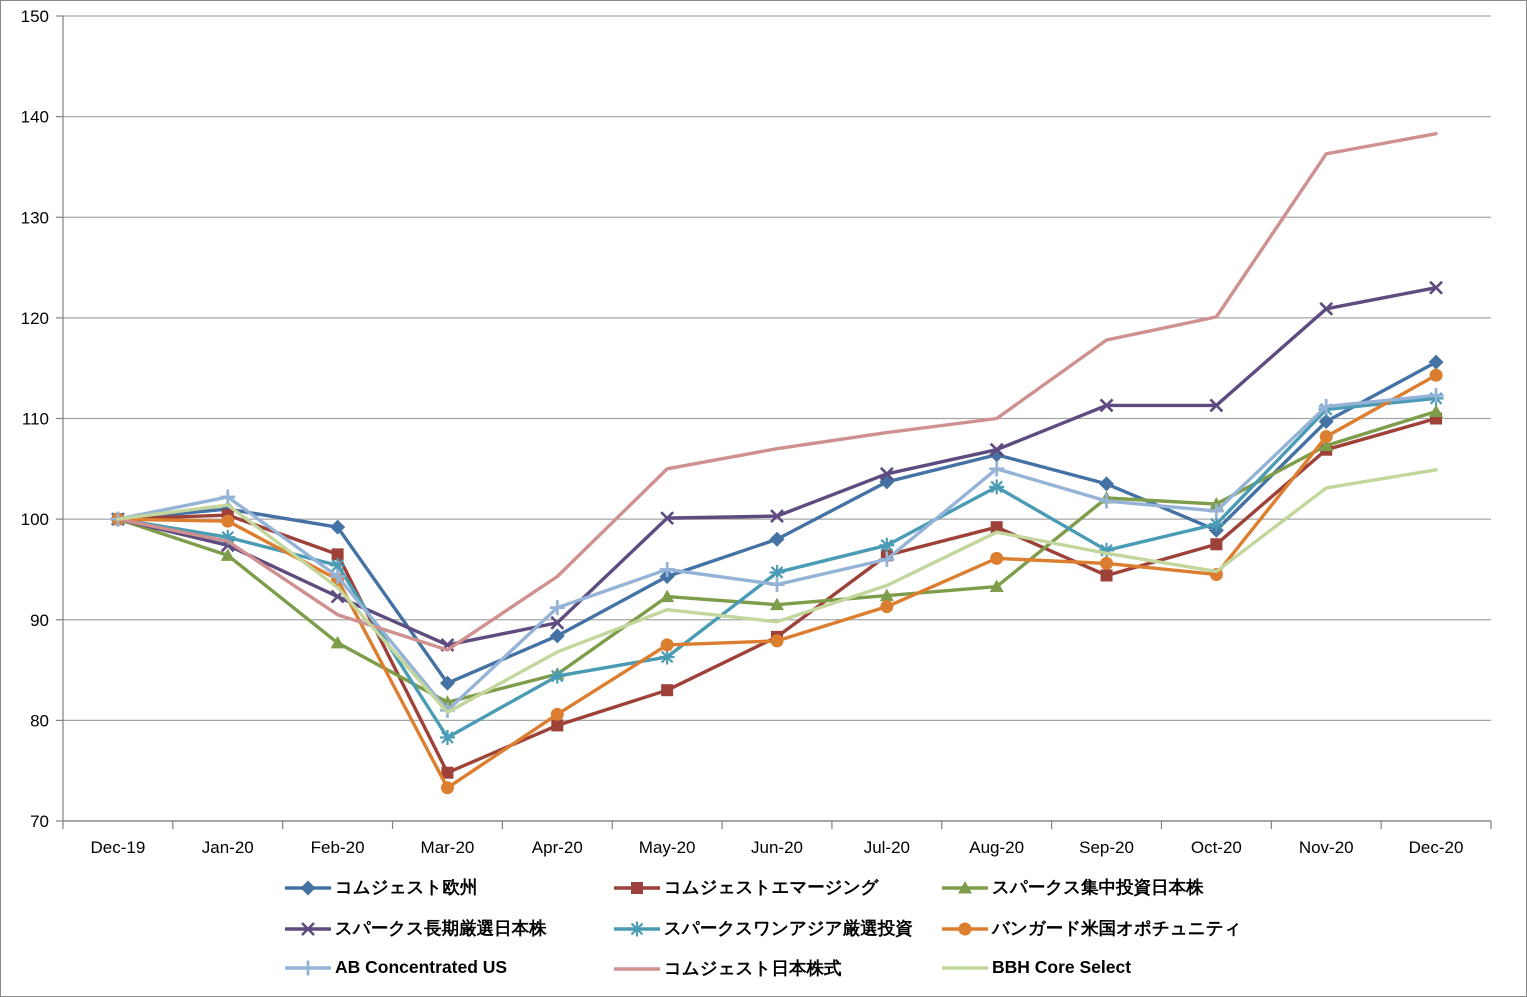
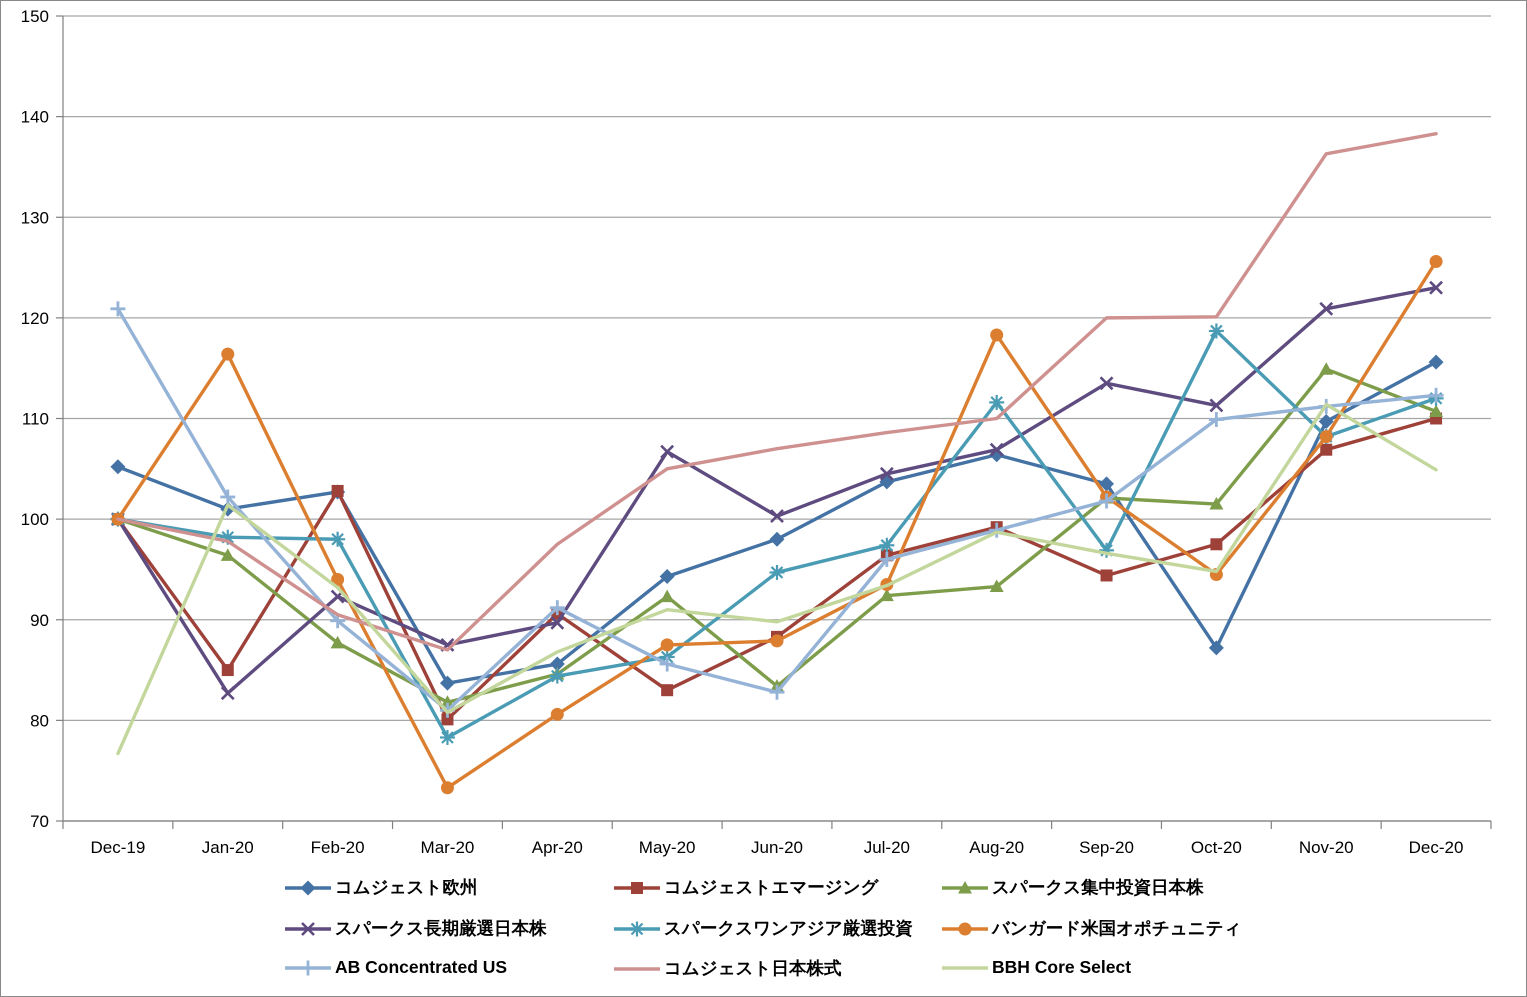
コムジェスト欧州/Dec-19: 100.0 -> 105.2
AB Concentrated US/Dec-19: 100.0 -> 120.9
BBH Core Select/Dec-19: 100.0 -> 76.7
コムジェストエマージング/Jan-20: 100.4 -> 85.0
スパークス長期厳選日本株/Jan-20: 97.4 -> 82.7
バンガード米国オポチュニティ/Jan-20: 99.8 -> 116.4
コムジェスト欧州/Feb-20: 99.2 -> 102.7
コムジェストエマージング/Feb-20: 96.5 -> 102.8
スパークスワンアジア厳選投資/Feb-20: 95.4 -> 98.0
AB Concentrated US/Feb-20: 94.3 -> 89.9
コムジェストエマージング/Mar-20: 74.8 -> 80.1
コムジェスト欧州/Apr-20: 88.4 -> 85.6
コムジェストエマージング/Apr-20: 79.5 -> 90.6
コムジェスト日本株式/Apr-20: 94.3 -> 97.5
スパークス長期厳選日本株/May-20: 100.1 -> 106.7
AB Concentrated US/May-20: 95.0 -> 85.6
スパークス集中投資日本株/Jun-20: 91.5 -> 83.4
AB Concentrated US/Jun-20: 93.5 -> 82.8
バンガード米国オポチュニティ/Jul-20: 91.3 -> 93.5
スパークスワンアジア厳選投資/Aug-20: 103.2 -> 111.6
バンガード米国オポチュニティ/Aug-20: 96.1 -> 118.3
AB Concentrated US/Aug-20: 105.0 -> 98.9
スパークス長期厳選日本株/Sep-20: 111.3 -> 113.5
バンガード米国オポチュニティ/Sep-20: 95.6 -> 102.2
コムジェスト日本株式/Sep-20: 117.8 -> 120.0
コムジェスト欧州/Oct-20: 98.9 -> 87.2
スパークスワンアジア厳選投資/Oct-20: 99.5 -> 118.7
AB Concentrated US/Oct-20: 100.8 -> 109.9
スパークス集中投資日本株/Nov-20: 107.3 -> 114.9
スパークスワンアジア厳選投資/Nov-20: 110.9 -> 108.2
BBH Core Select/Nov-20: 103.1 -> 111.4
バンガード米国オポチュニティ/Dec-20: 114.3 -> 125.6
